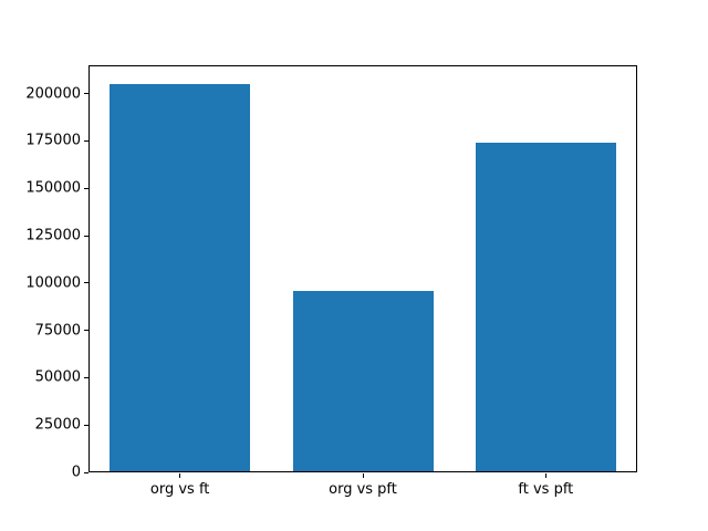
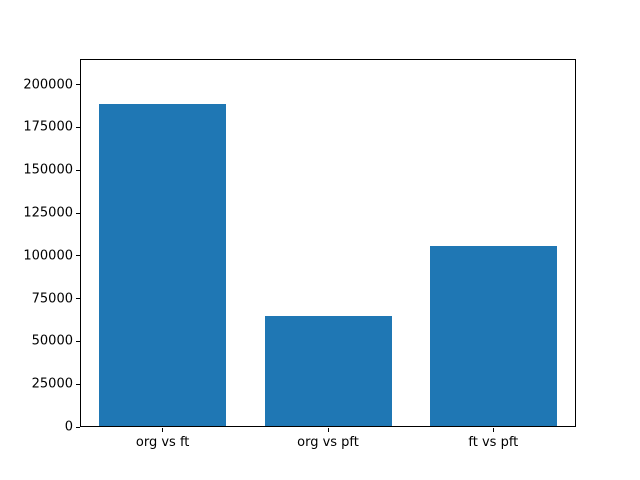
org vs ft: 205000 -> 189000
org vs pft: 96000 -> 65000
ft vs pft: 174000 -> 106000
